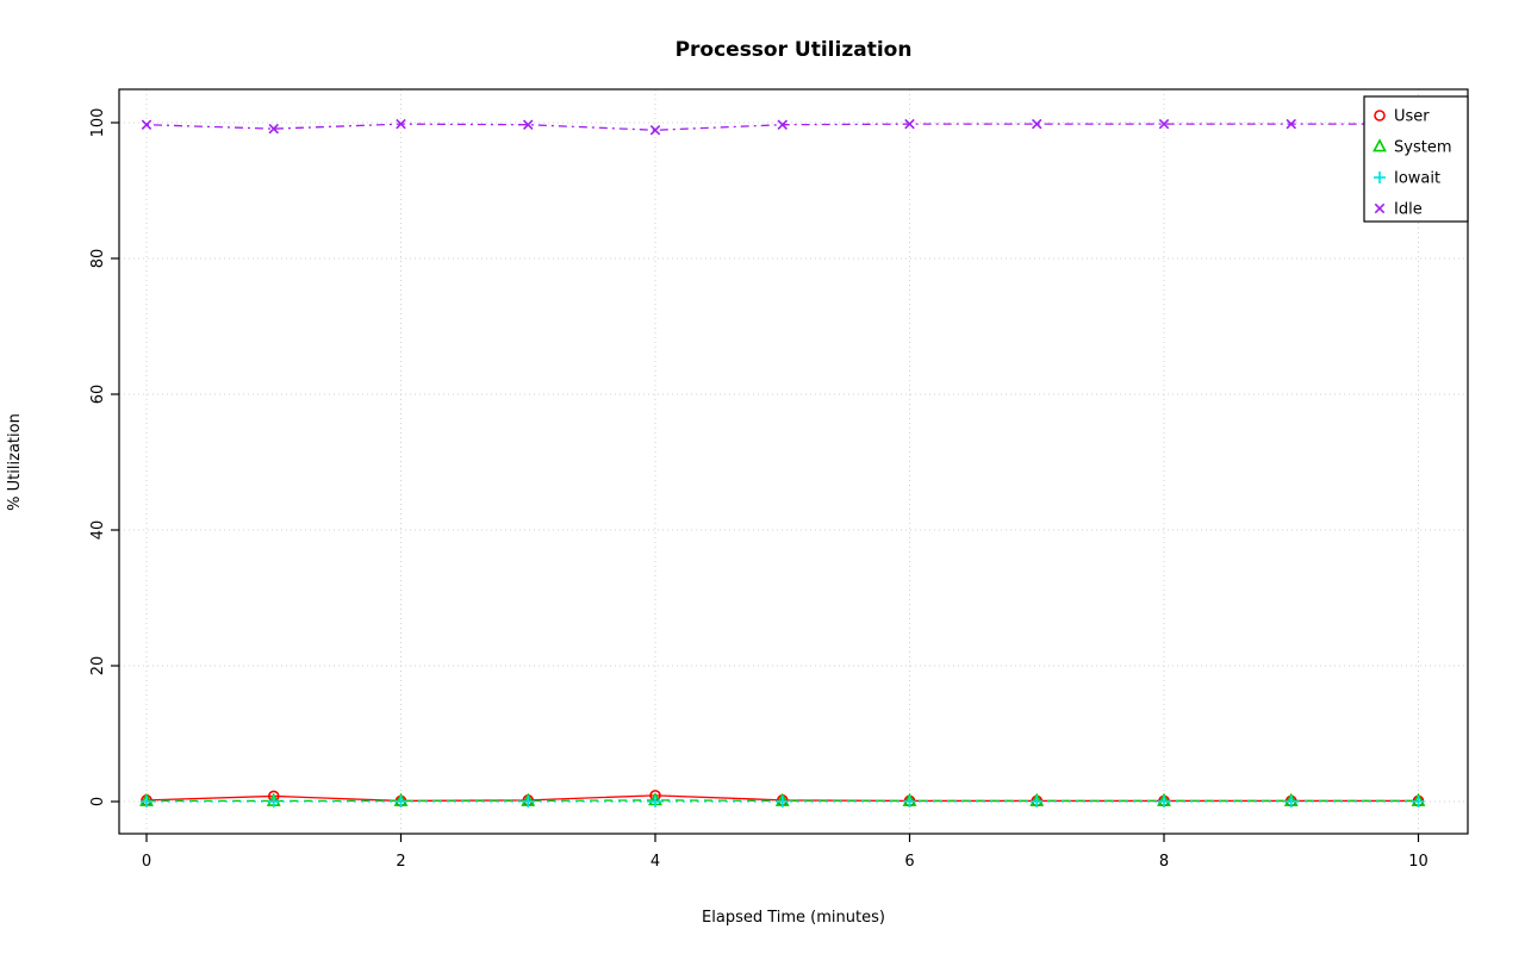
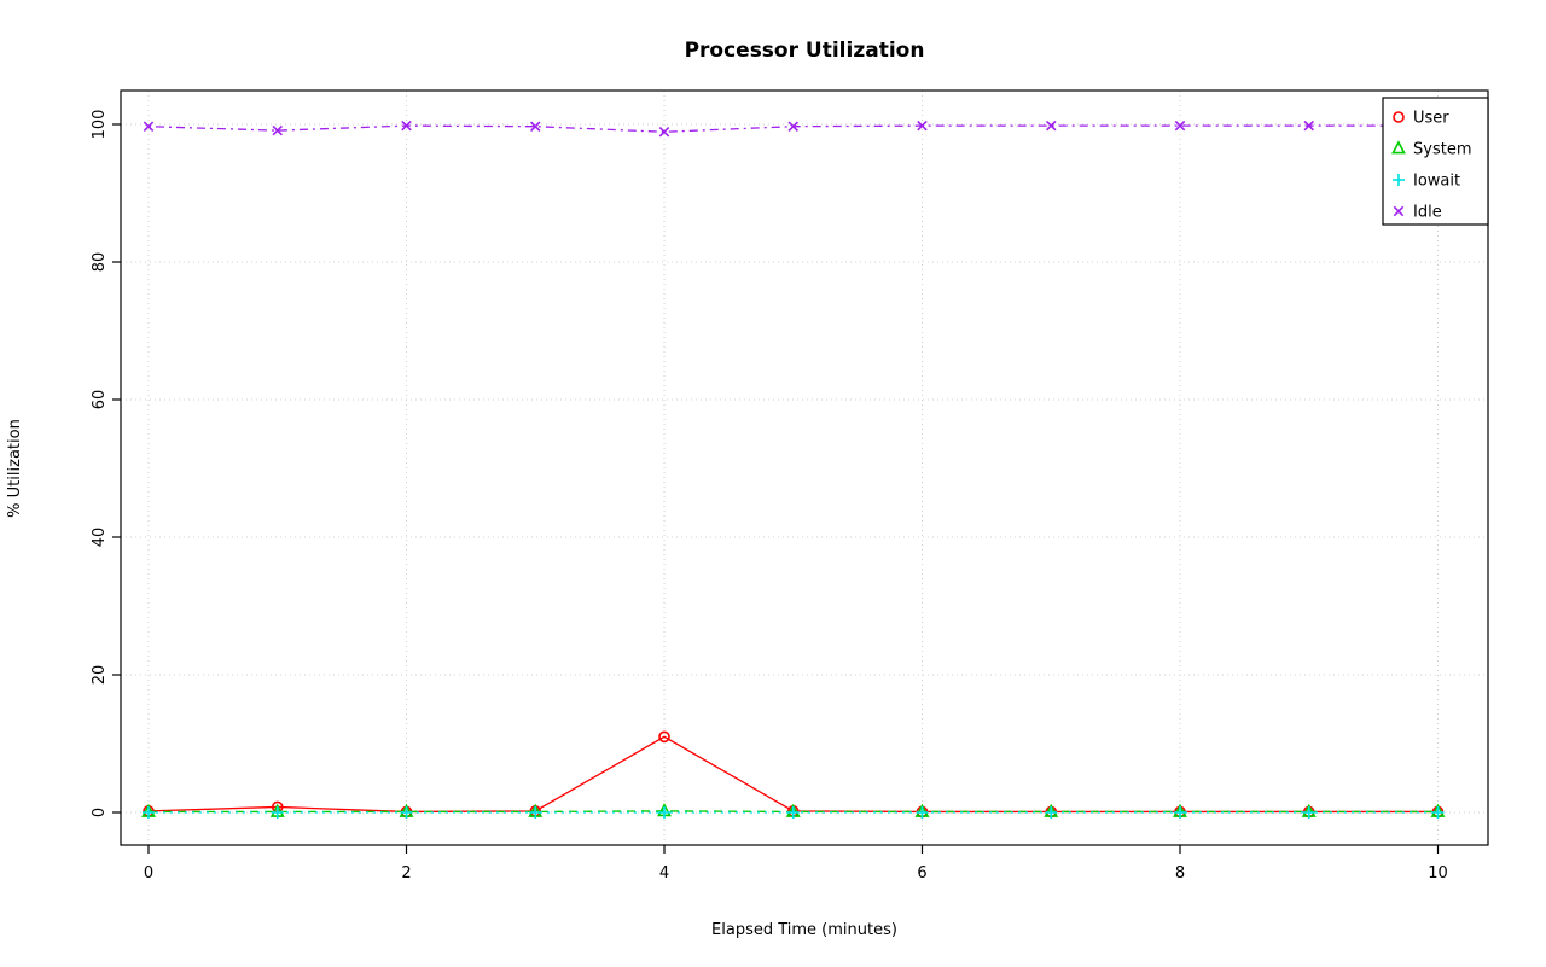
User/4: 1 -> 11
